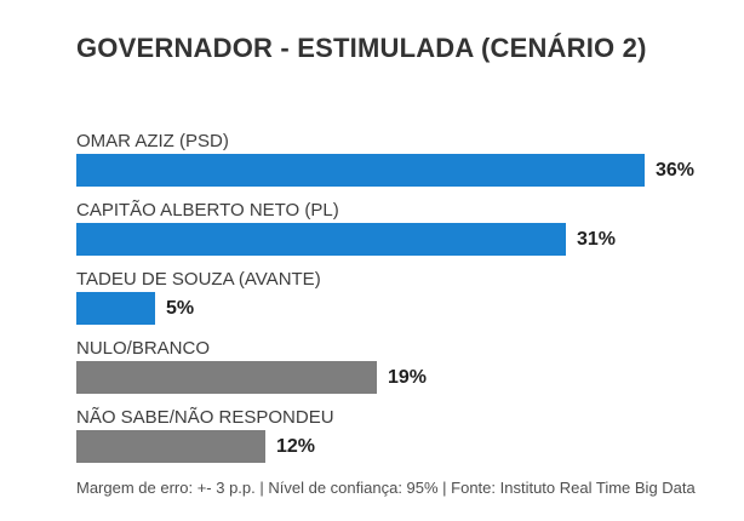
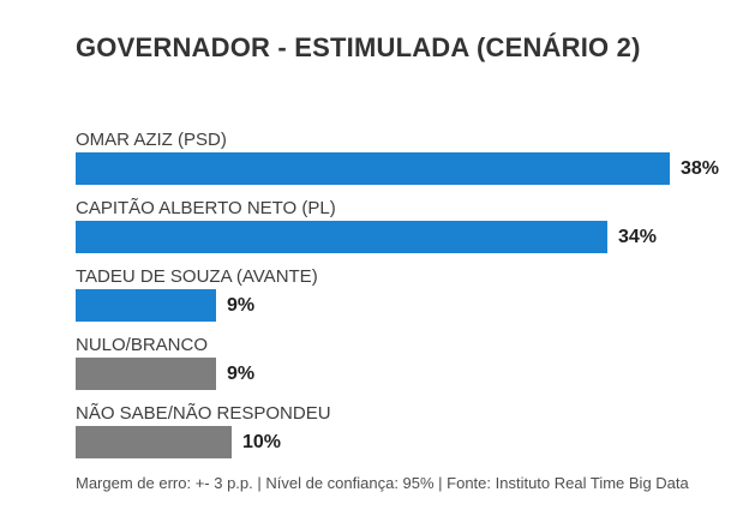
OMAR AZIZ (PSD): 36% -> 38%
CAPITÃO ALBERTO NETO (PL): 31% -> 34%
TADEU DE SOUZA (AVANTE): 5% -> 9%
NULO/BRANCO: 19% -> 9%
NÃO SABE/NÃO RESPONDEU: 12% -> 10%
